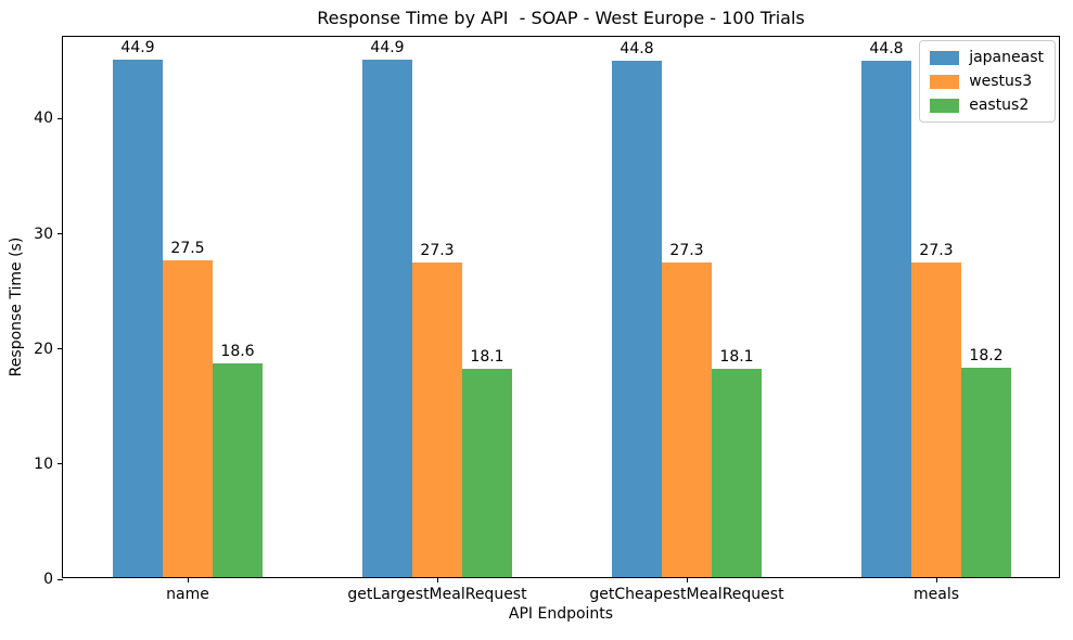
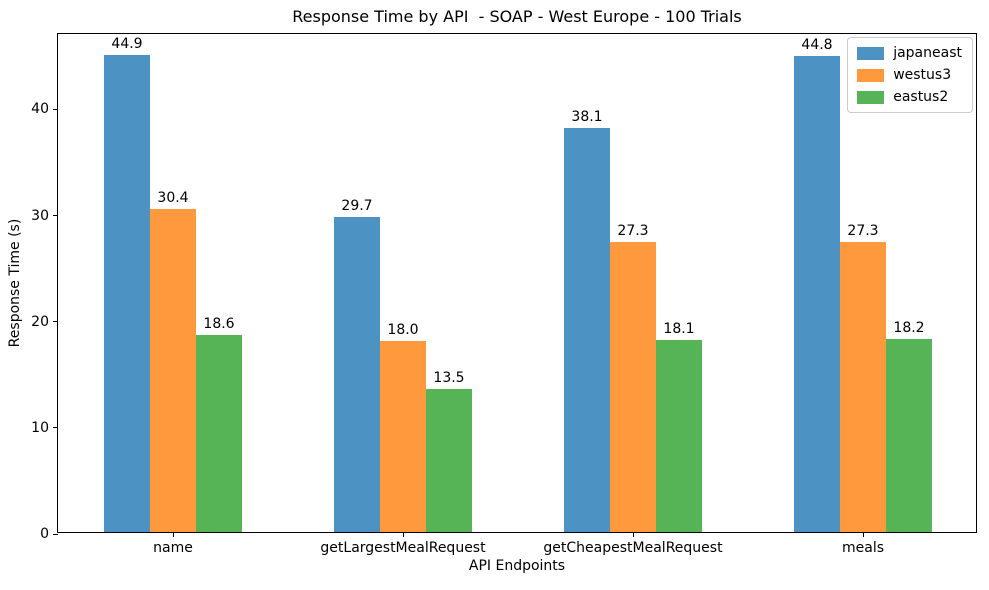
westus3/name: 27.5 -> 30.4
japaneast/getLargestMealRequest: 44.9 -> 29.7
westus3/getLargestMealRequest: 27.3 -> 18.0
eastus2/getLargestMealRequest: 18.1 -> 13.5
japaneast/getCheapestMealRequest: 44.8 -> 38.1
